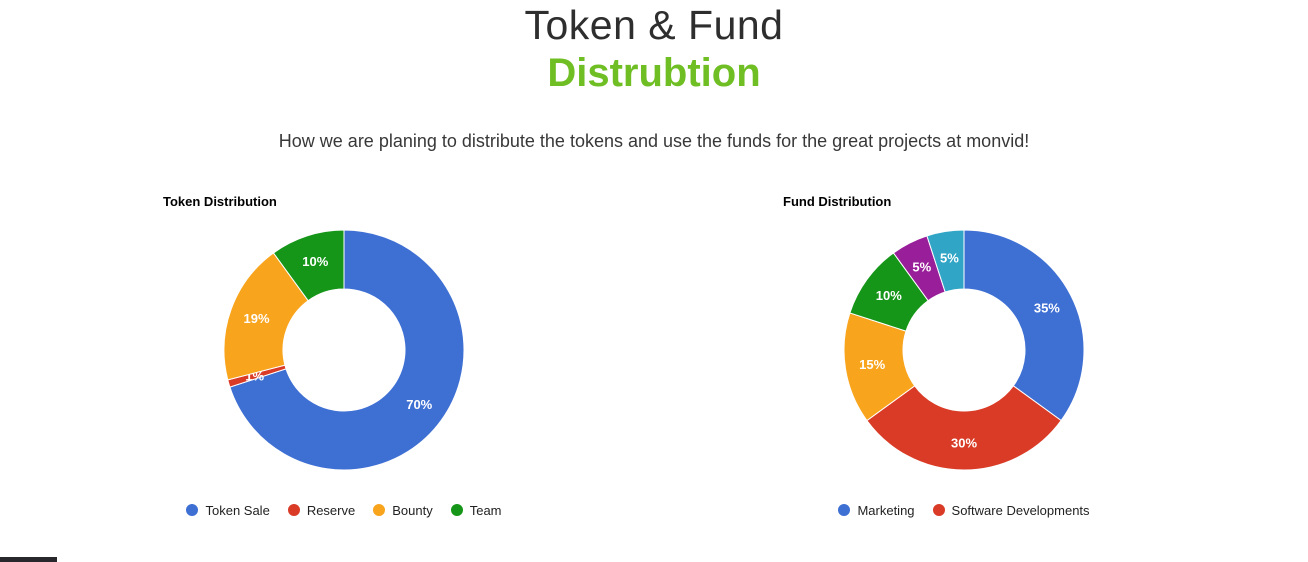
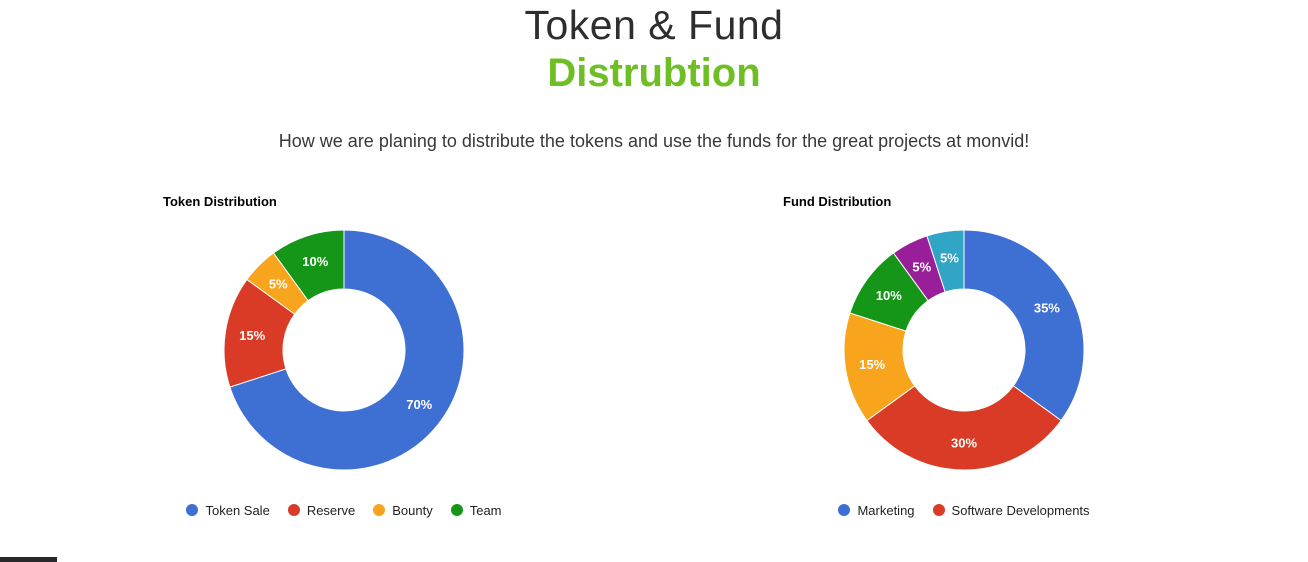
Token Distribution/Reserve: 1% -> 15%
Token Distribution/Bounty: 19% -> 5%
